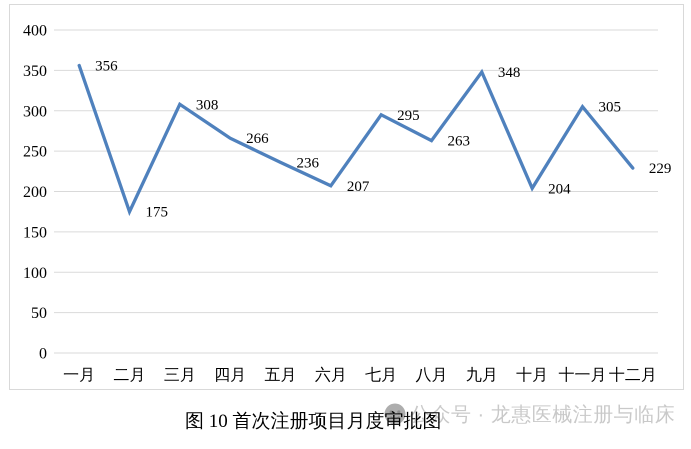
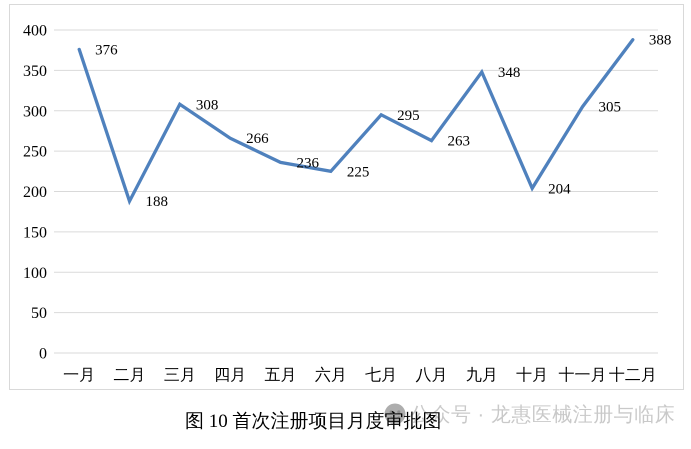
一月: 356 -> 376
二月: 175 -> 188
六月: 207 -> 225
十二月: 229 -> 388
